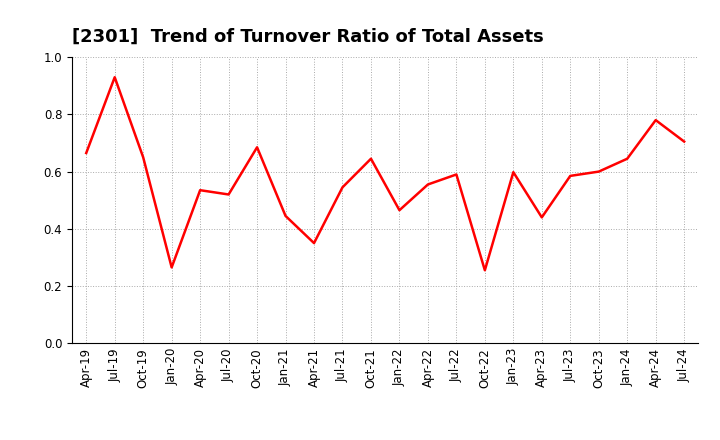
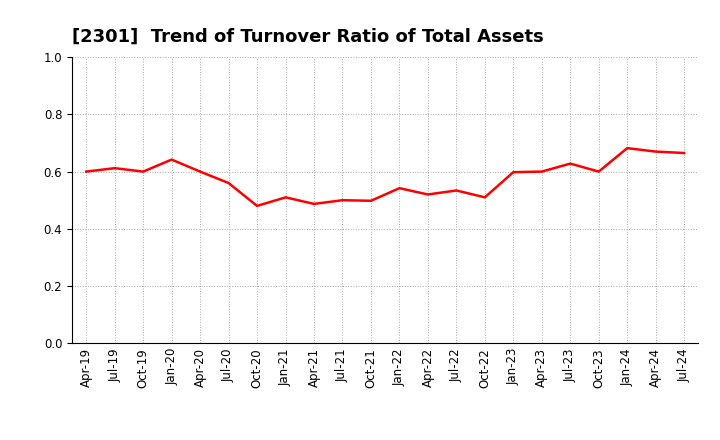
Apr-19: 0.665 -> 0.600
Jul-19: 0.930 -> 0.612
Oct-19: 0.650 -> 0.600
Jan-20: 0.265 -> 0.642
Apr-20: 0.535 -> 0.600
Jul-20: 0.520 -> 0.560
Oct-20: 0.685 -> 0.480
Jan-21: 0.445 -> 0.510
Apr-21: 0.350 -> 0.487
Jul-21: 0.545 -> 0.500
Oct-21: 0.645 -> 0.498
Jan-22: 0.465 -> 0.542
Apr-22: 0.555 -> 0.520
Jul-22: 0.590 -> 0.534
Oct-22: 0.255 -> 0.510
Apr-23: 0.440 -> 0.600
Jul-23: 0.585 -> 0.628
Jan-24: 0.645 -> 0.682
Apr-24: 0.780 -> 0.670
Jul-24: 0.705 -> 0.665
